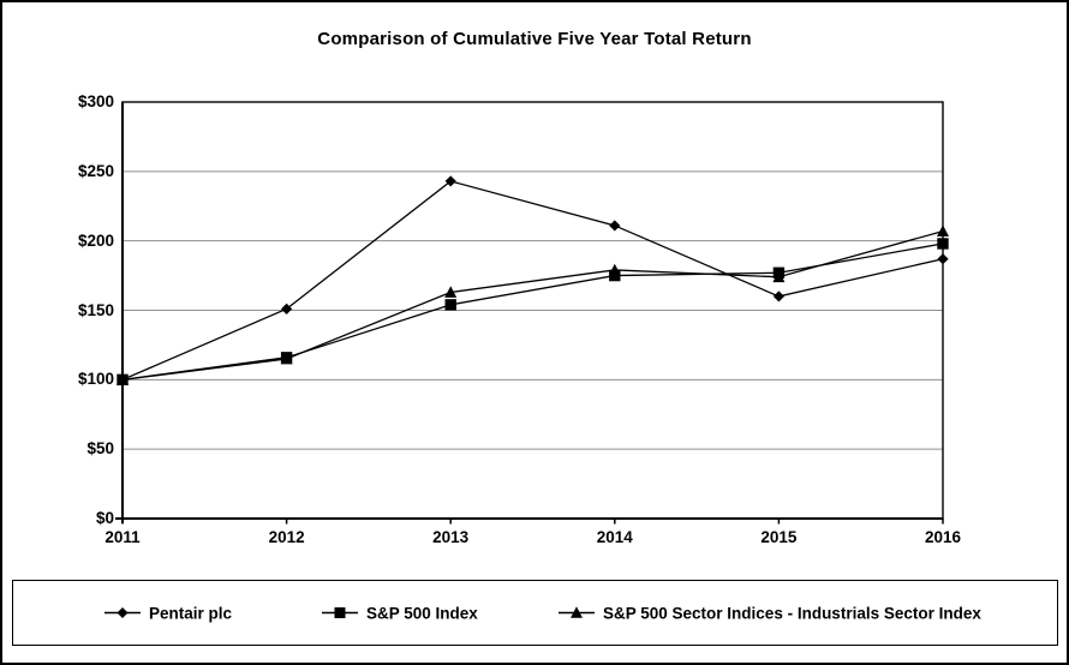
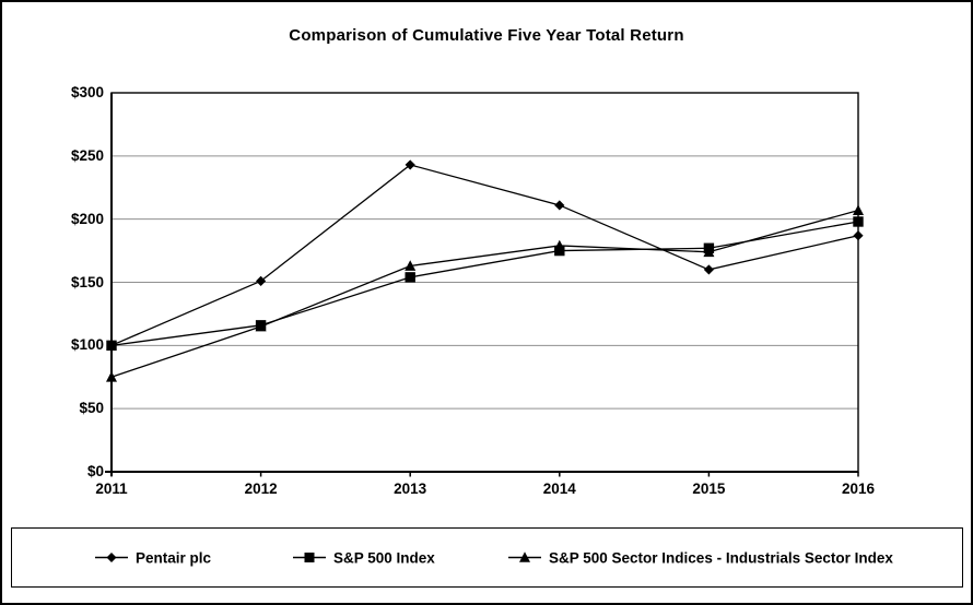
S&P 500 Sector Indices - Industrials Sector Index/2011: $100 -> $75
